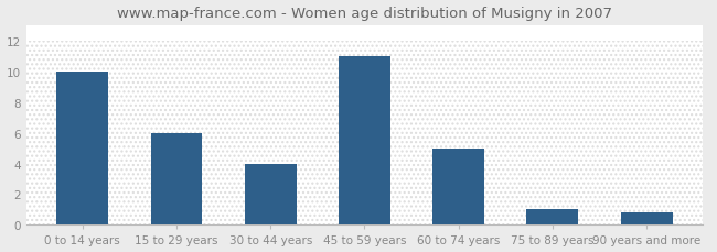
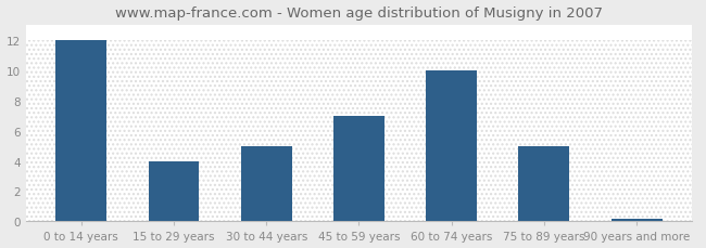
0 to 14 years: 10.0 -> 12.0
15 to 29 years: 6.0 -> 4.0
30 to 44 years: 4.0 -> 5.0
45 to 59 years: 11.0 -> 7.0
60 to 74 years: 5.0 -> 10.0
75 to 89 years: 1.0 -> 5.0
90 years and more: 0.8 -> 0.1
